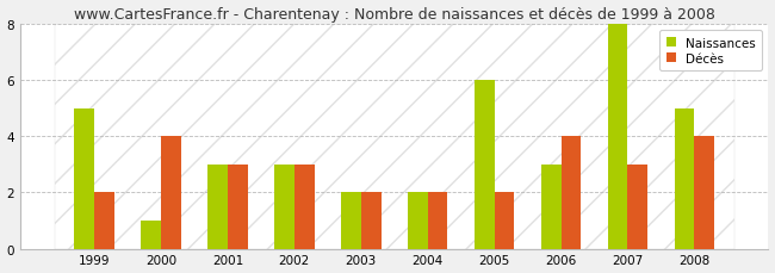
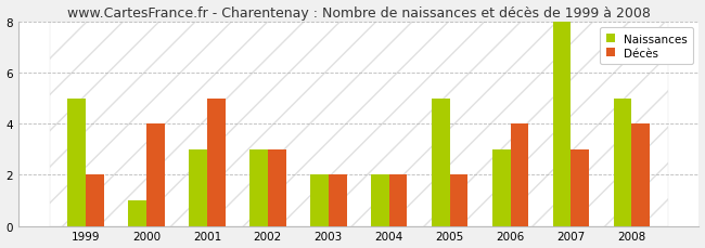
Décès/2001: 3 -> 5
Naissances/2005: 6 -> 5
